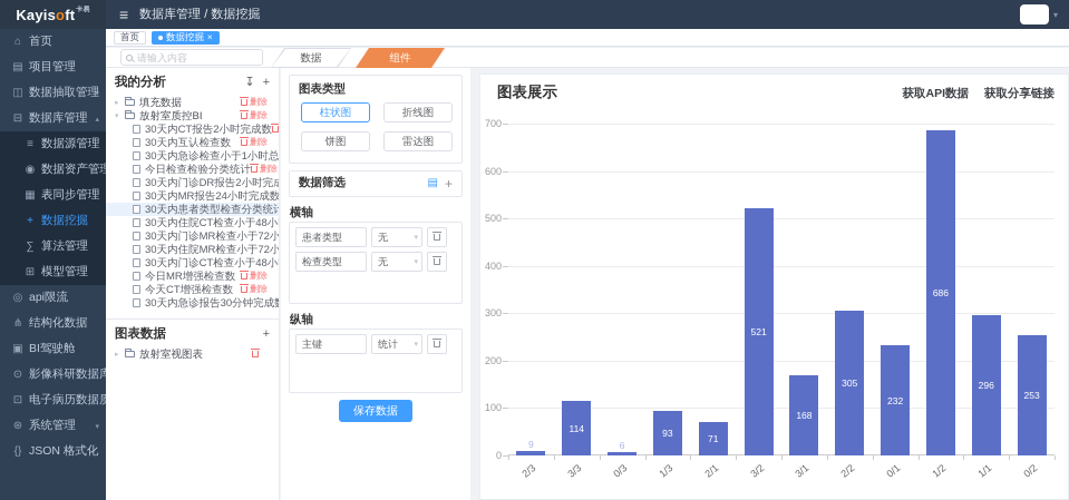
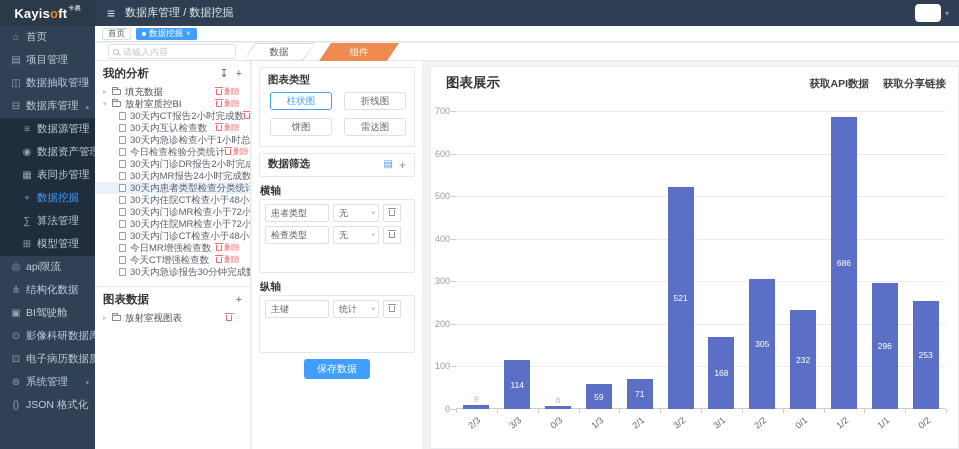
1/3: 93 -> 59
